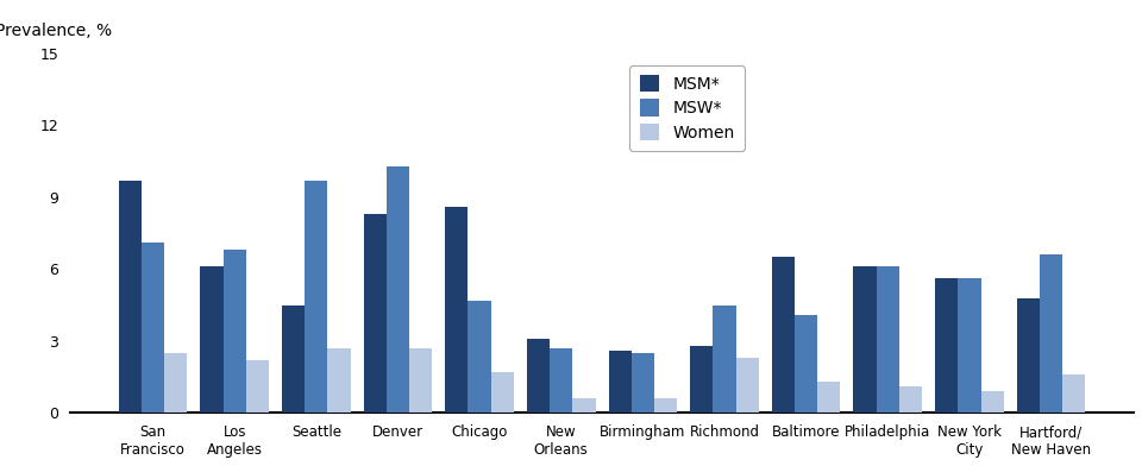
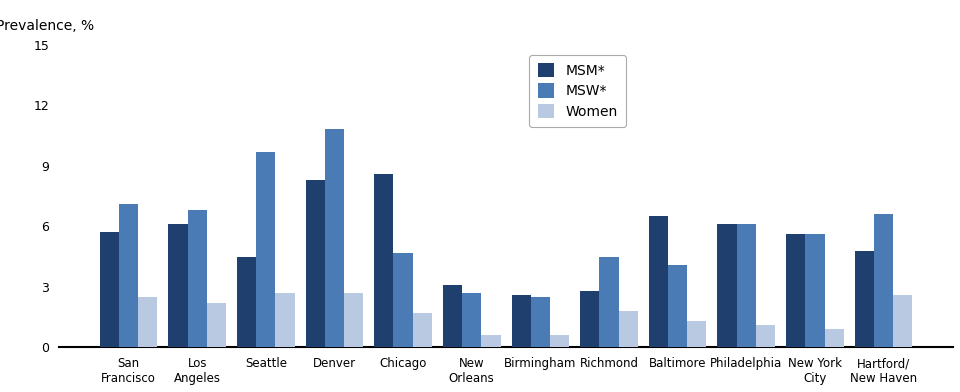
MSM*/San Francisco: 9.7 -> 5.7
MSW*/Denver: 10.3 -> 10.8
Women/Richmond: 2.3 -> 1.8
Women/Hartford/ New Haven: 1.6 -> 2.6
